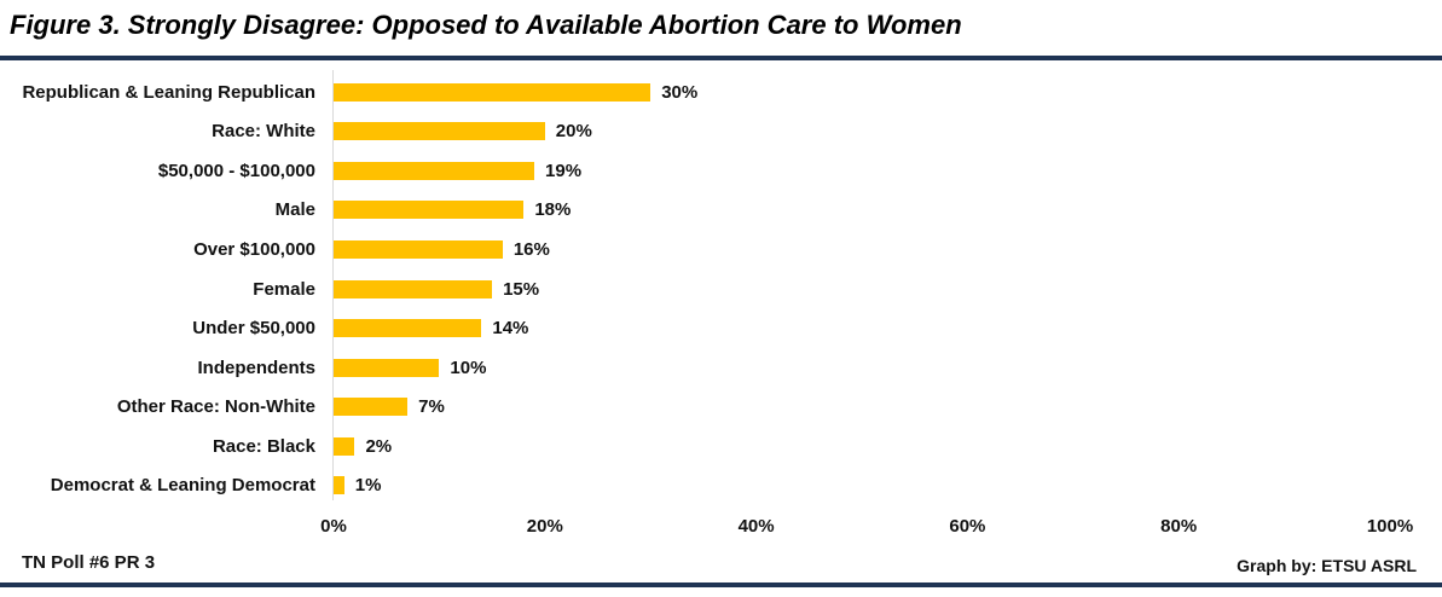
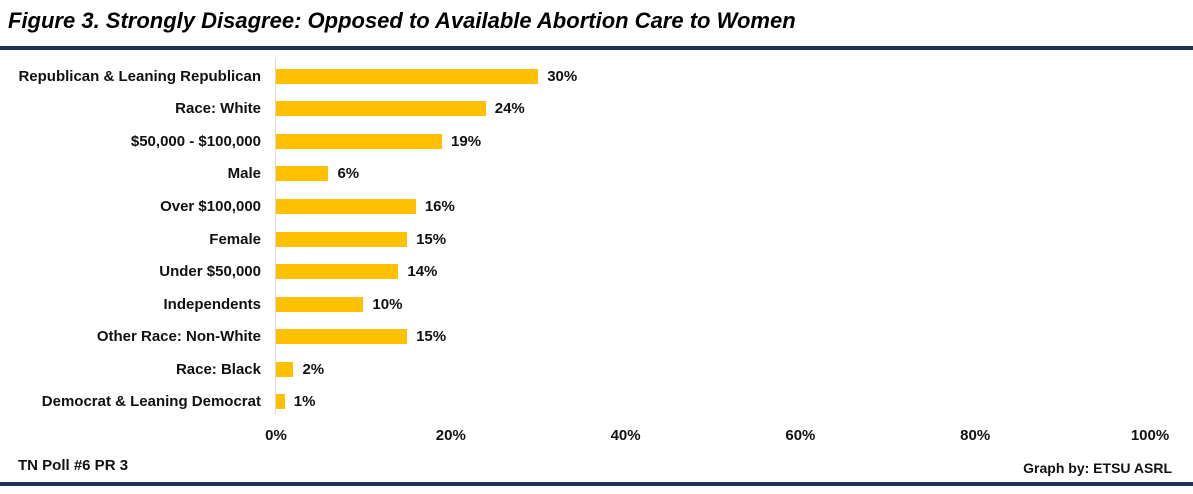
Race: White: 20% -> 24%
Male: 18% -> 6%
Other Race: Non-White: 7% -> 15%
